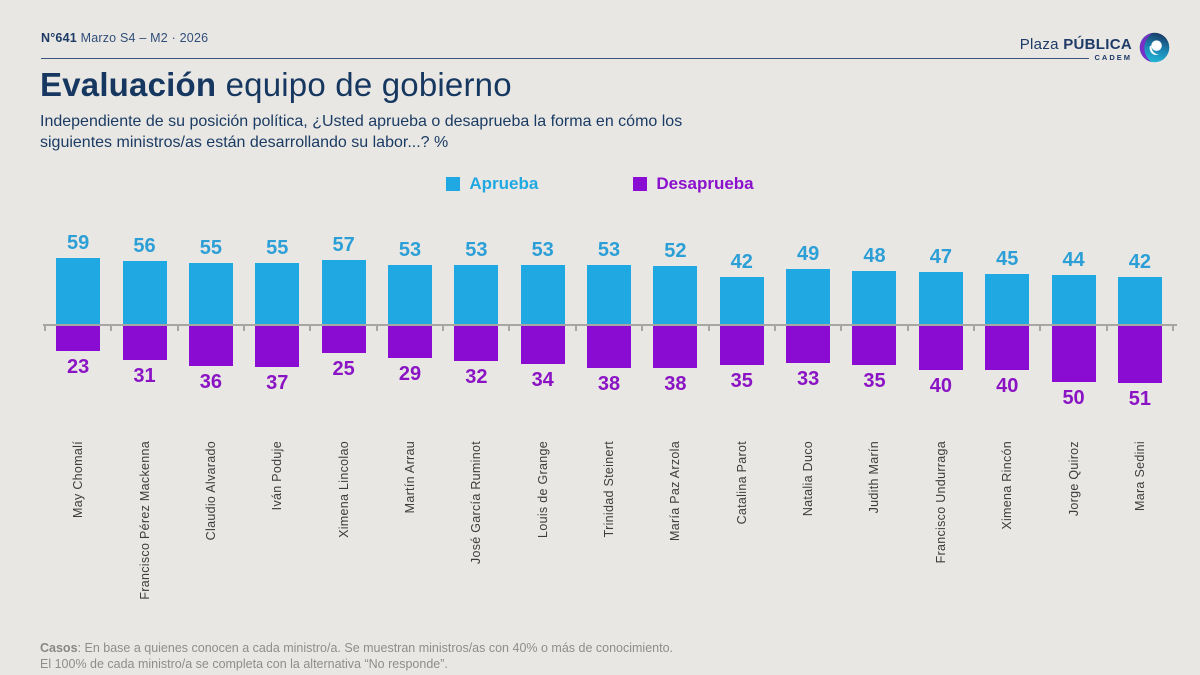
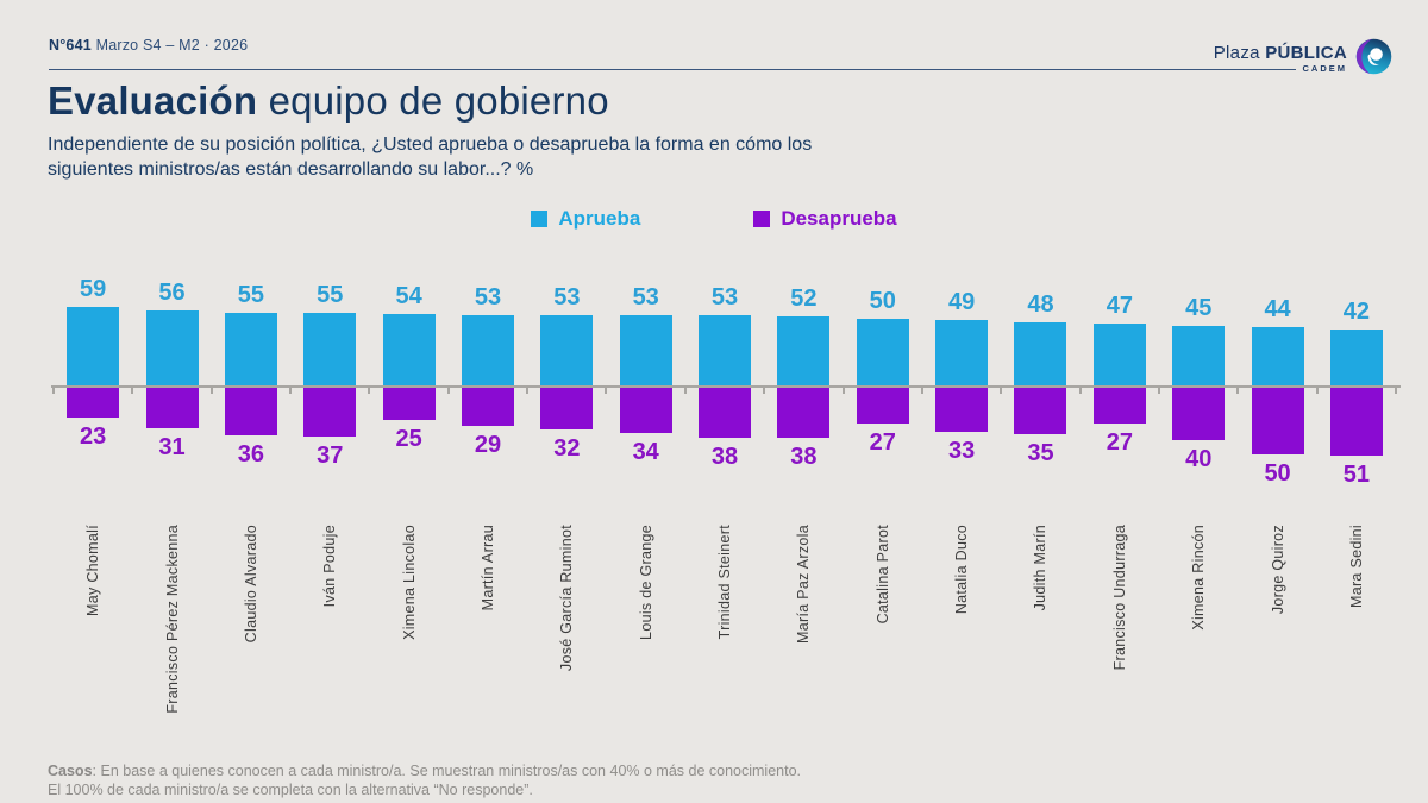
Aprueba/Ximena Lincolao: 57 -> 54
Aprueba/Catalina Parot: 42 -> 50
Desaprueba/Catalina Parot: 35 -> 27
Desaprueba/Francisco Undurraga: 40 -> 27
